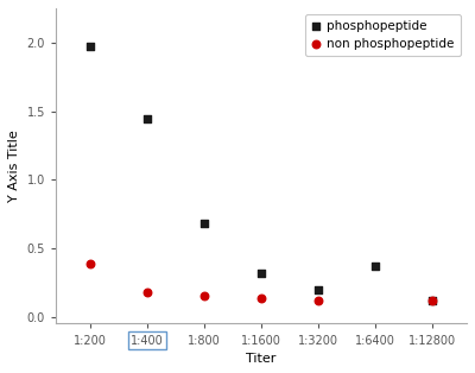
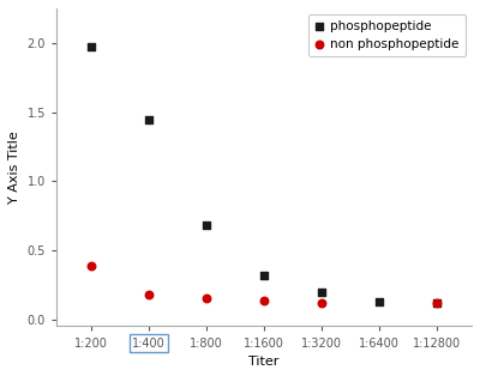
phosphopeptide/1:6400: 0.37 -> 0.13
